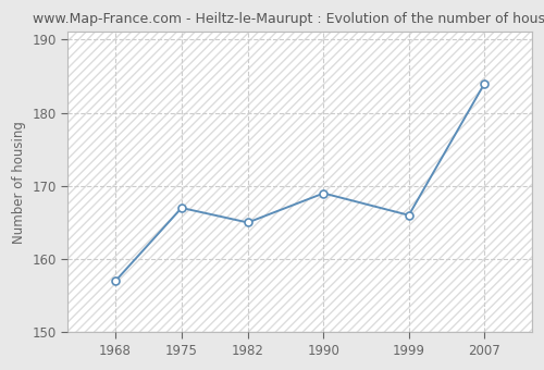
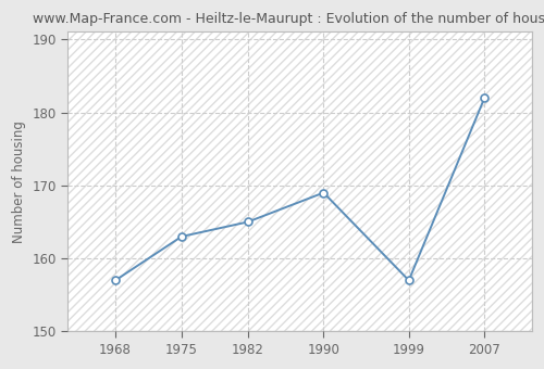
1975: 167 -> 163
1999: 166 -> 157
2007: 184 -> 182
